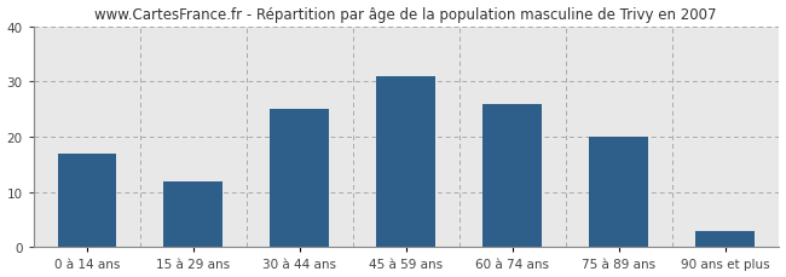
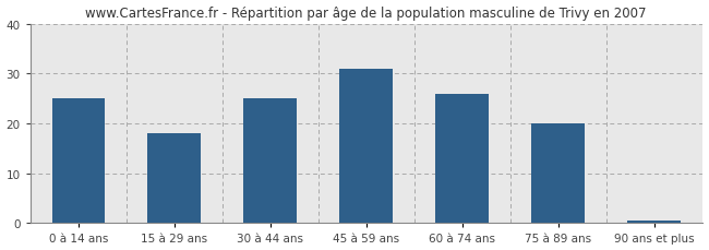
0 à 14 ans: 17.0 -> 25.0
15 à 29 ans: 12.0 -> 18.0
90 ans et plus: 3.0 -> 0.5
